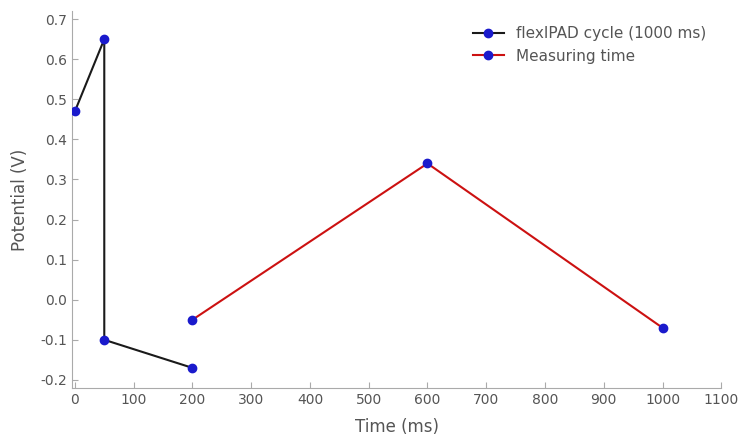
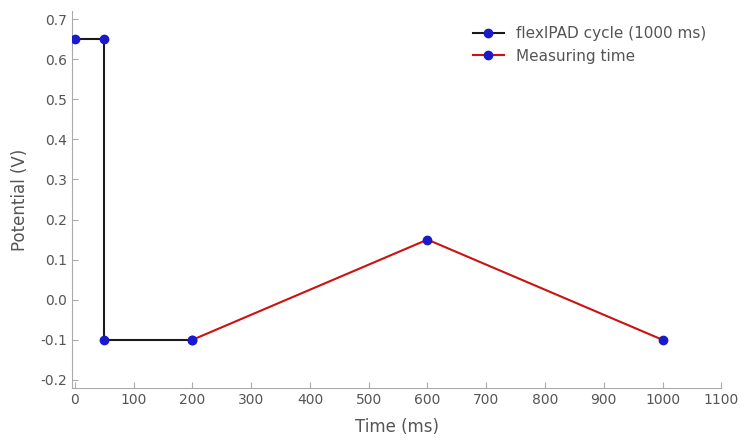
flexIPAD cycle (1000 ms)/0: 0.47 -> 0.65
flexIPAD cycle (1000 ms)/200: -0.17 -> -0.10
Measuring time/200: -0.05 -> -0.10
Measuring time/600: 0.34 -> 0.15
Measuring time/1000: -0.07 -> -0.10
